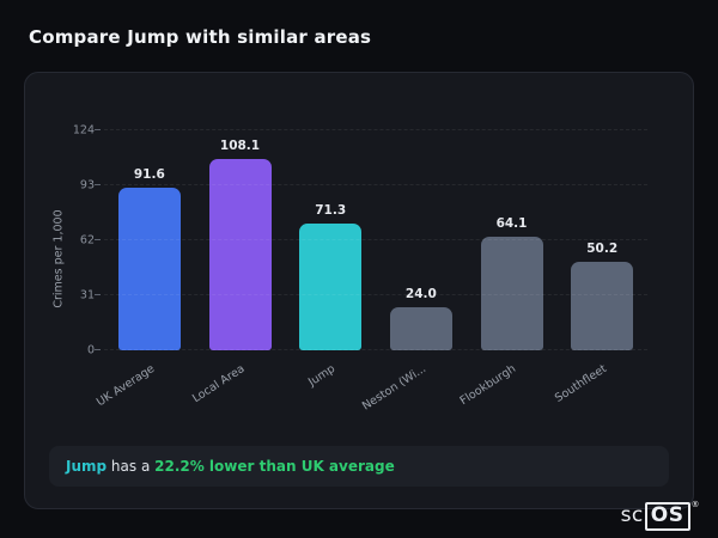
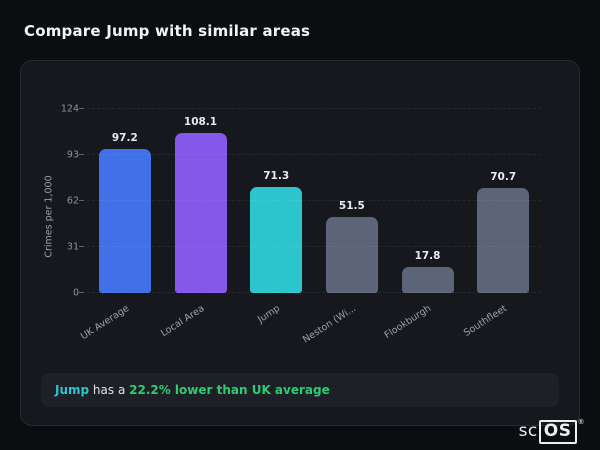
UK Average: 91.6 -> 97.2
Neston (Wi...: 24.0 -> 51.5
Flookburgh: 64.1 -> 17.8
Southfleet: 50.2 -> 70.7
